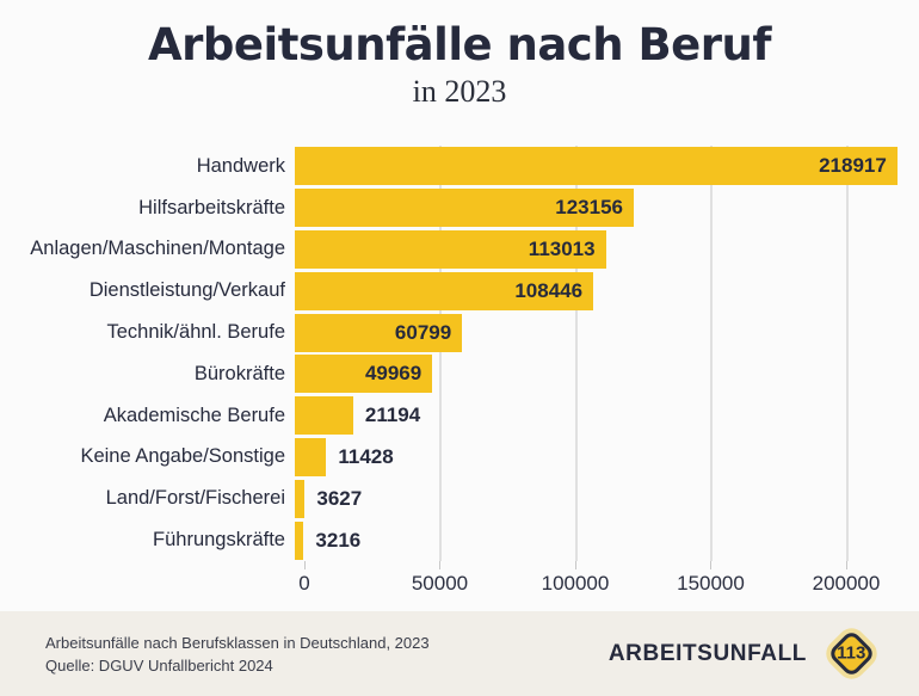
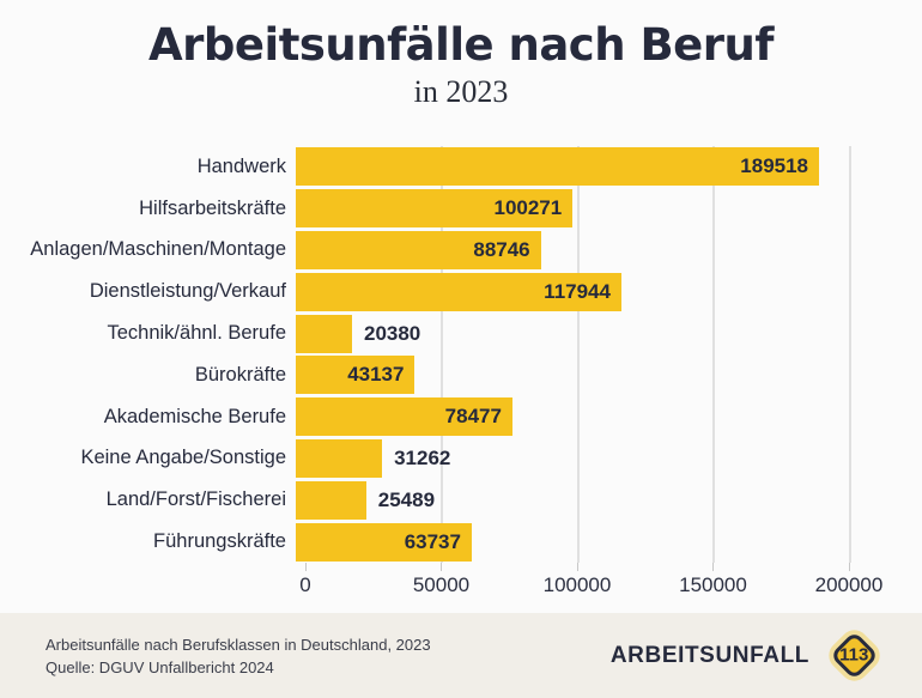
Handwerk: 218917 -> 189518
Hilfsarbeitskräfte: 123156 -> 100271
Anlagen/Maschinen/Montage: 113013 -> 88746
Dienstleistung/Verkauf: 108446 -> 117944
Technik/ähnl. Berufe: 60799 -> 20380
Bürokräfte: 49969 -> 43137
Akademische Berufe: 21194 -> 78477
Keine Angabe/Sonstige: 11428 -> 31262
Land/Forst/Fischerei: 3627 -> 25489
Führungskräfte: 3216 -> 63737
